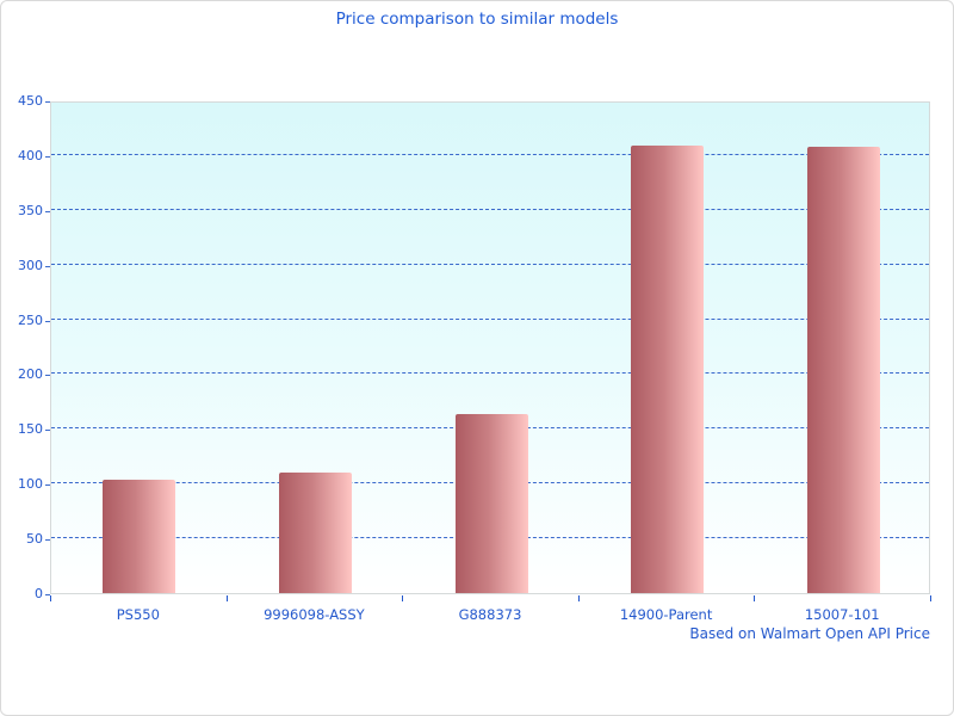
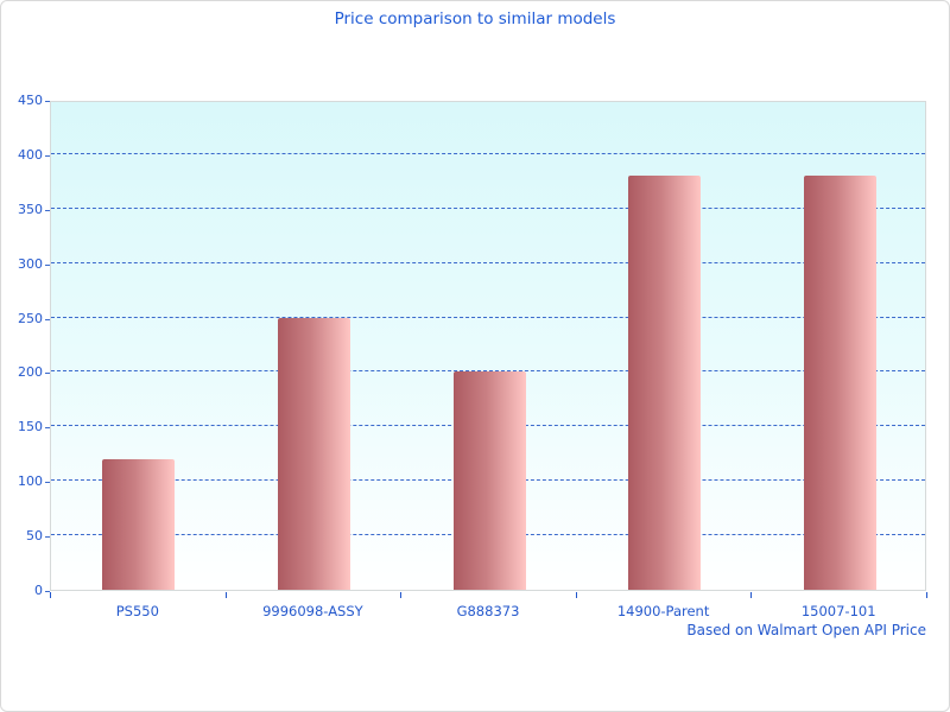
PS550: 100 -> 120
9996098-ASSY: 110 -> 250
G888373: 160 -> 200
14900-Parent: 410 -> 380
15007-101: 410 -> 380
